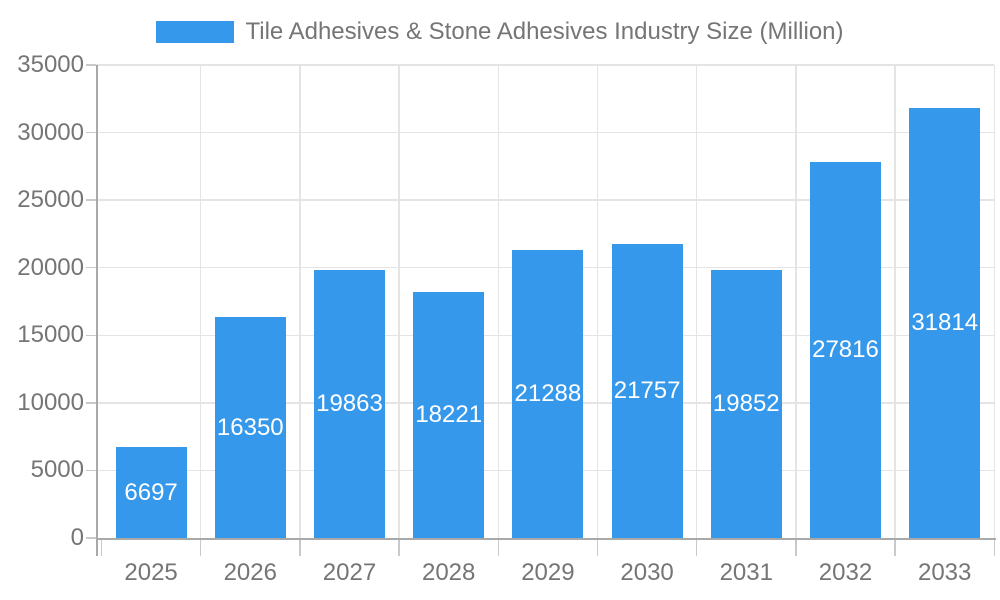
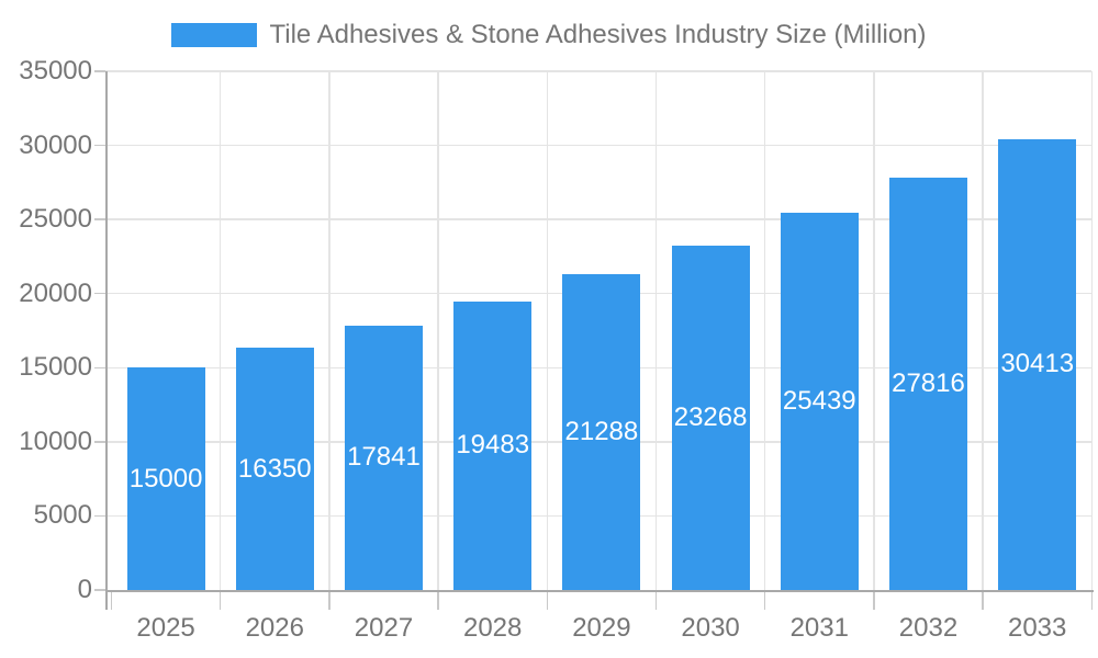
2025: 6697 -> 15000
2027: 19863 -> 17841
2028: 18221 -> 19483
2030: 21757 -> 23268
2031: 19852 -> 25439
2033: 31814 -> 30413
